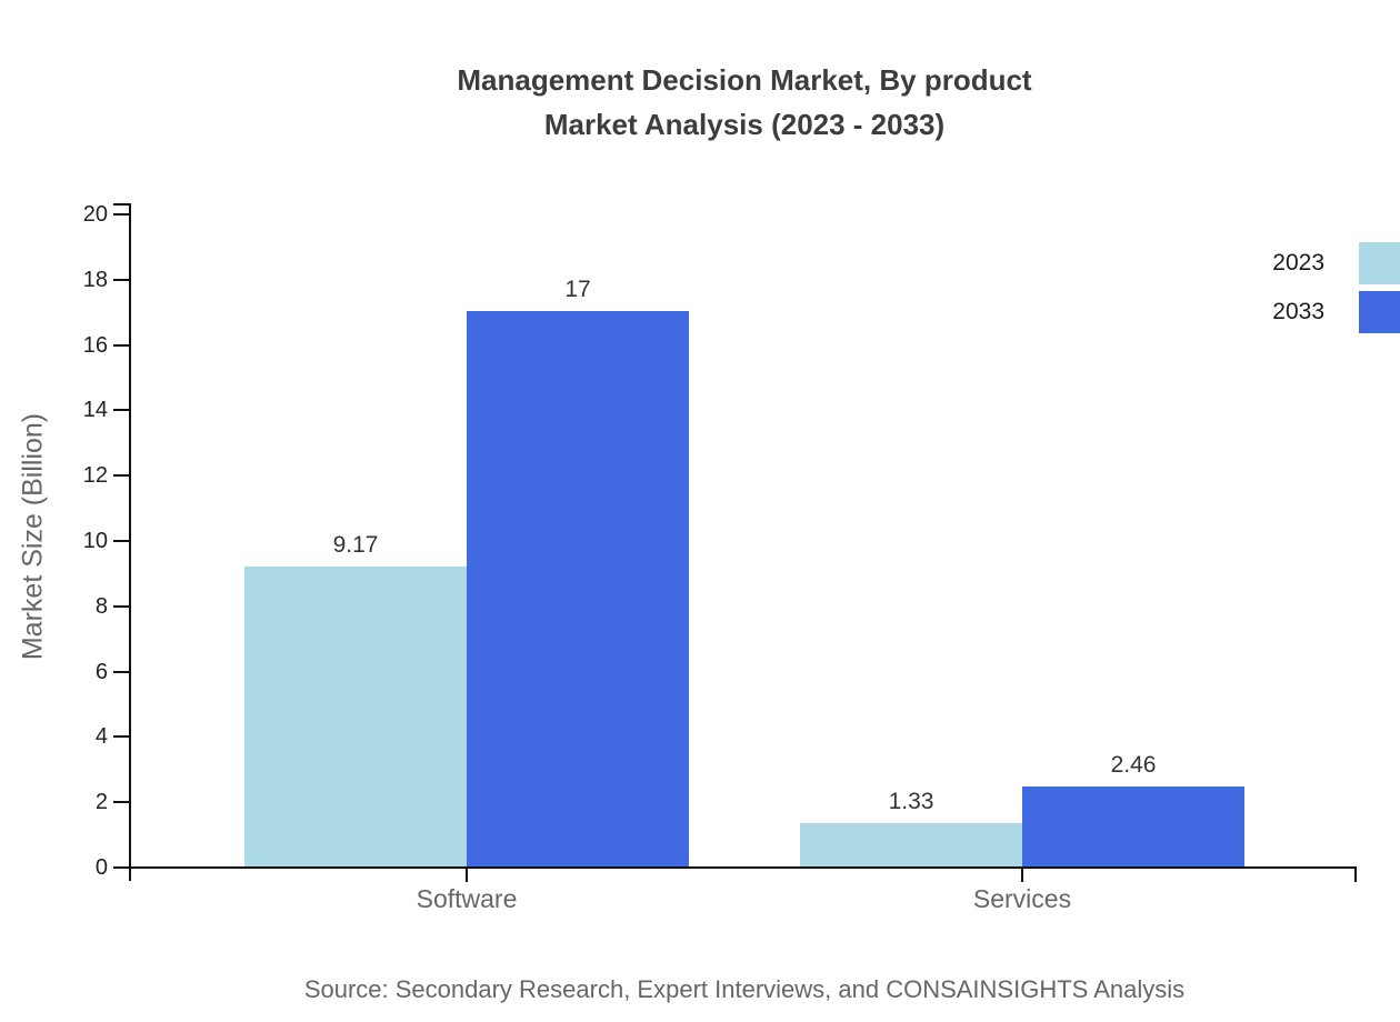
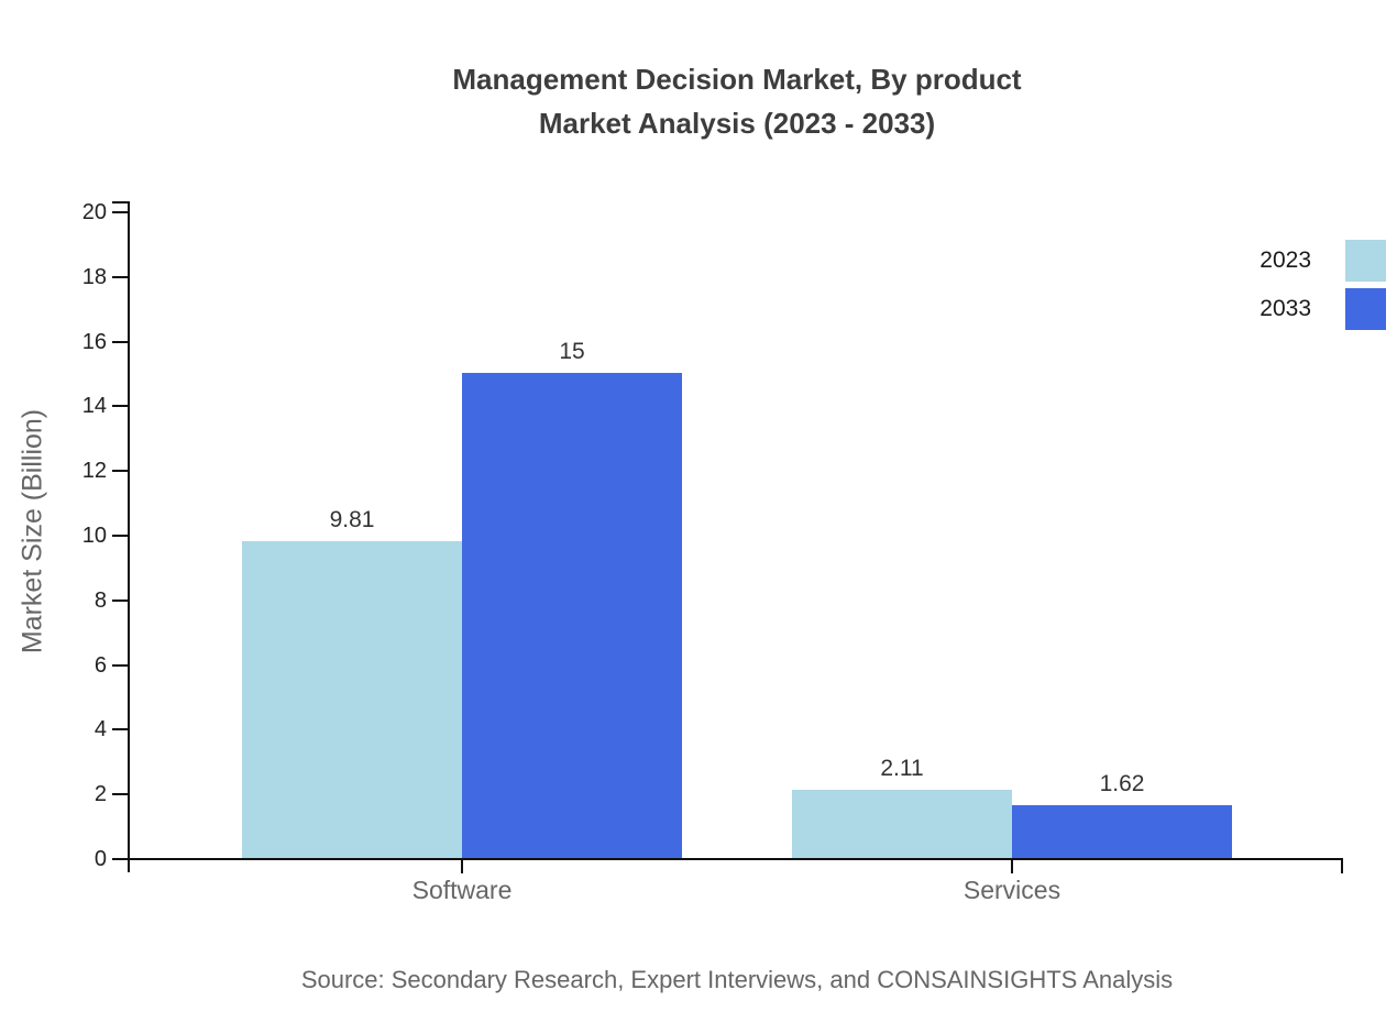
2023/Software: 9.17 -> 9.81
2033/Software: 17 -> 15
2023/Services: 1.33 -> 2.11
2033/Services: 2.46 -> 1.62
